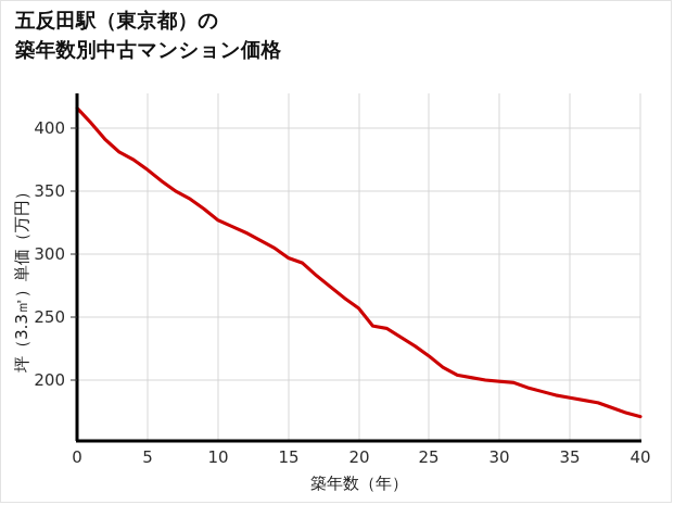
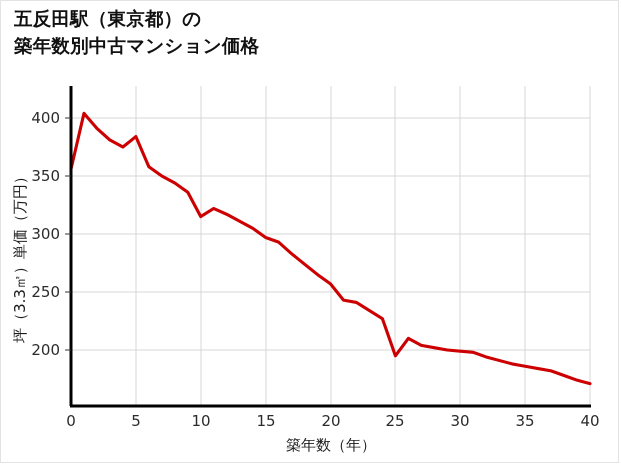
0: 416 -> 356
5: 367 -> 384
10: 327 -> 315
25: 219 -> 195
